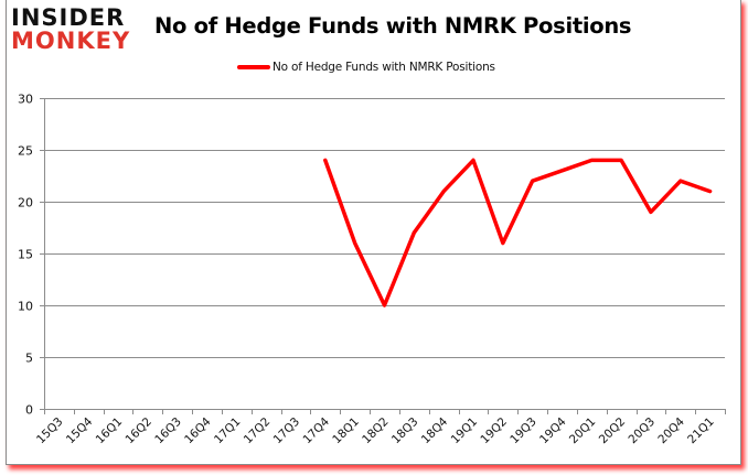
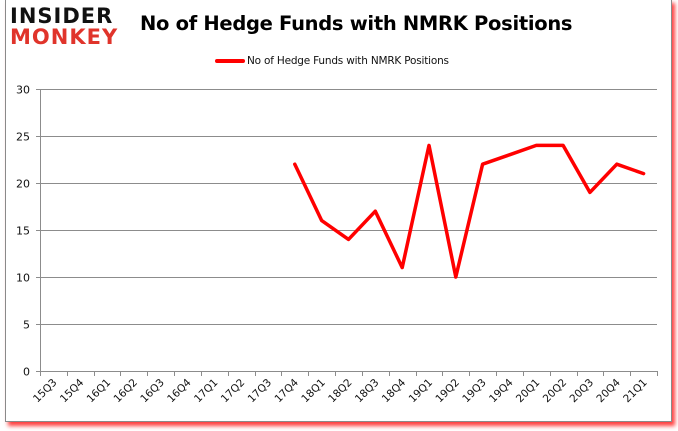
17Q4: 24 -> 22
18Q2: 10 -> 14
18Q4: 21 -> 11
19Q2: 16 -> 10
